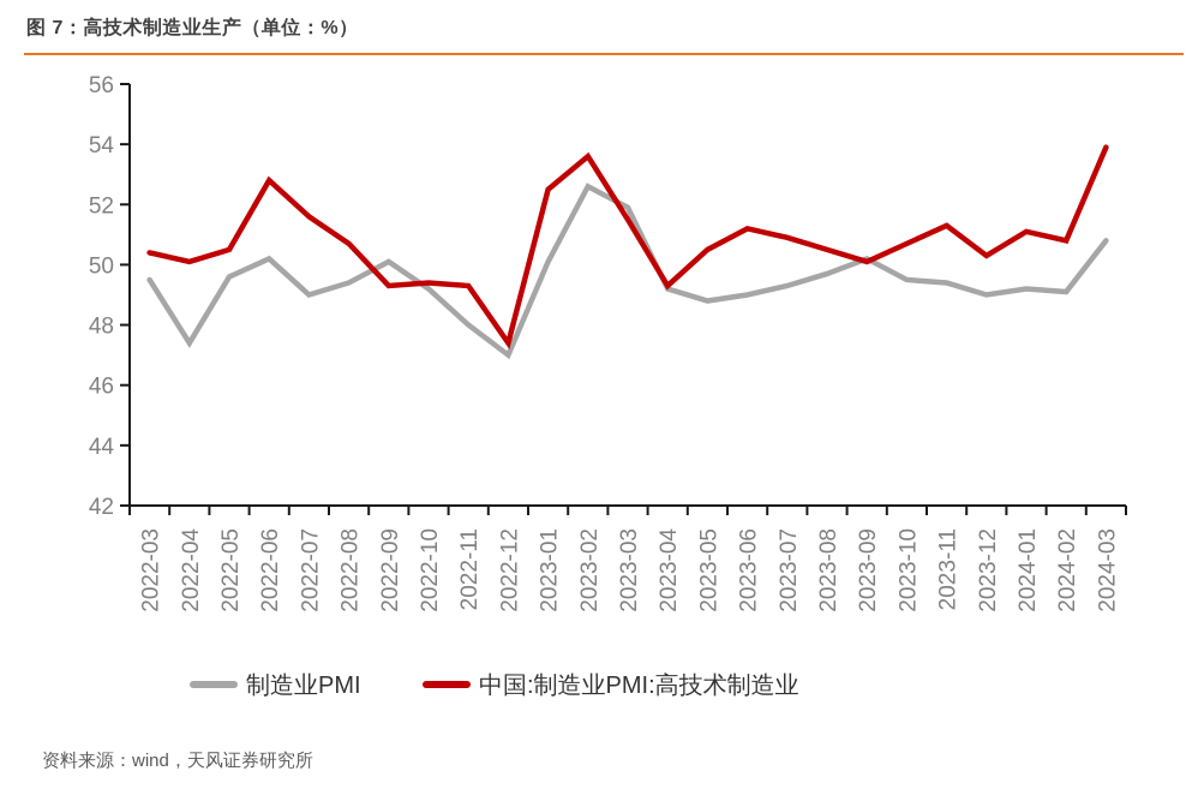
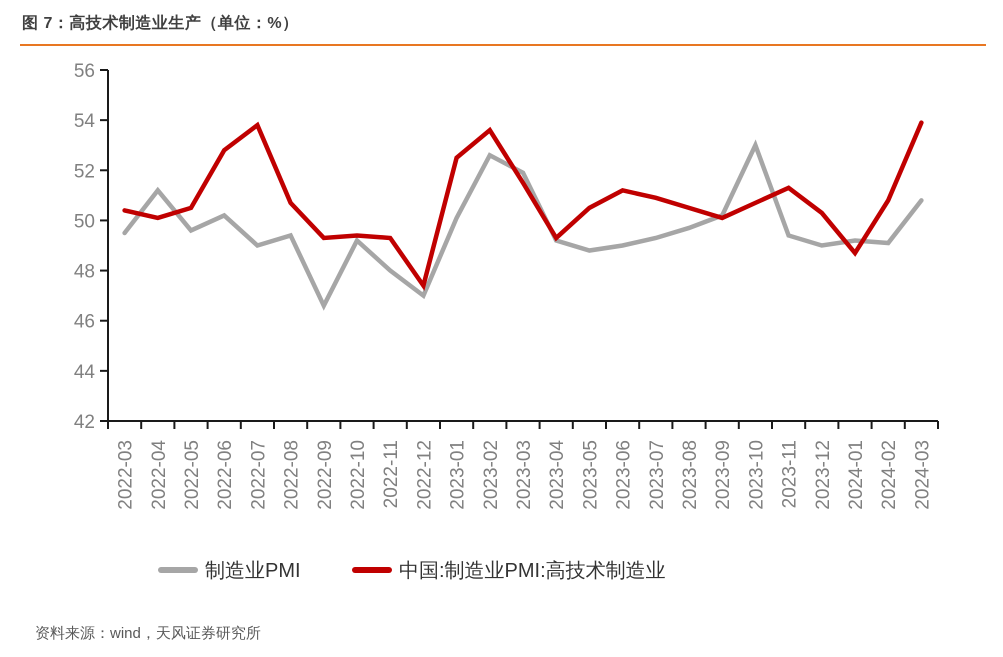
制造业PMI/2022-04: 47.4 -> 51.2
中国:制造业PMI:高技术制造业/2022-07: 51.6 -> 53.8
制造业PMI/2022-09: 50.1 -> 46.6
制造业PMI/2023-10: 49.5 -> 53.0
中国:制造业PMI:高技术制造业/2024-01: 51.1 -> 48.7
